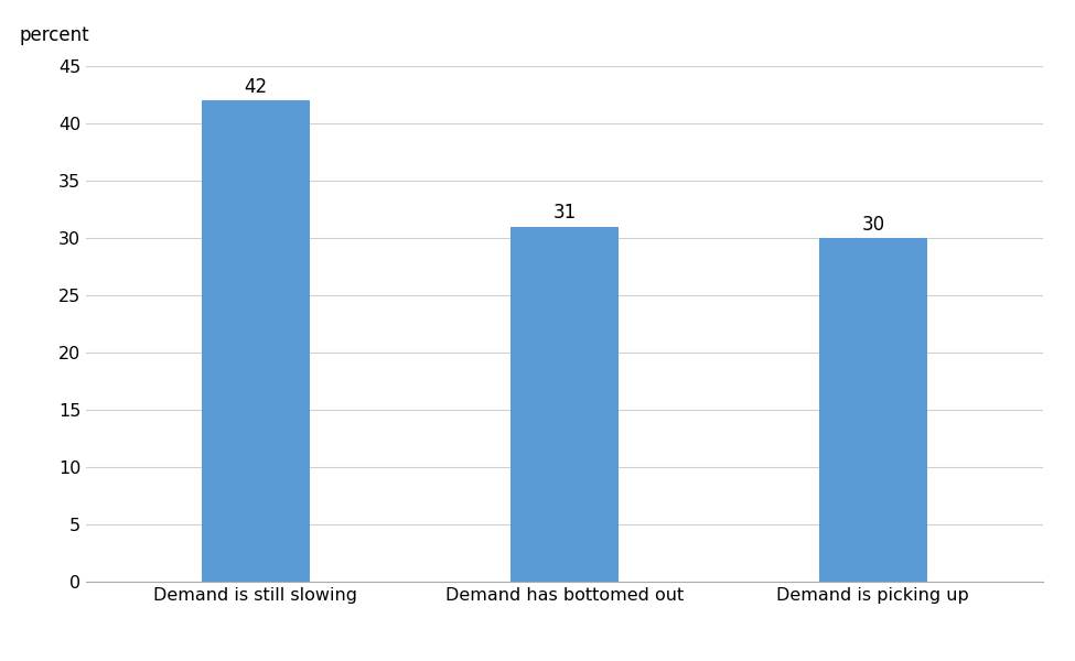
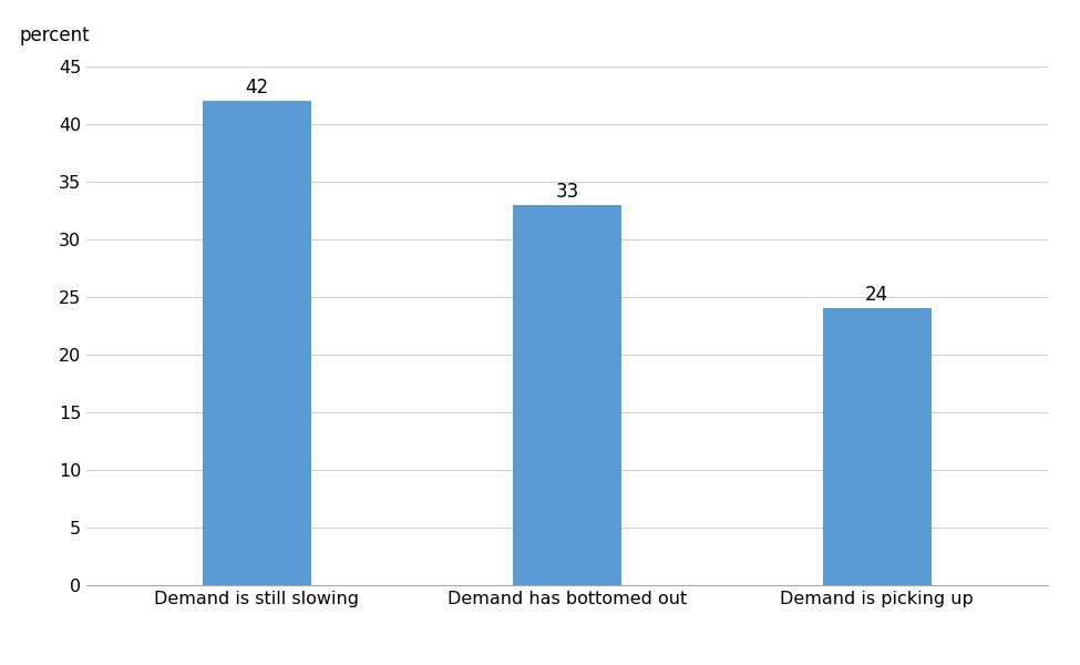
Demand has bottomed out: 31 -> 33
Demand is picking up: 30 -> 24
